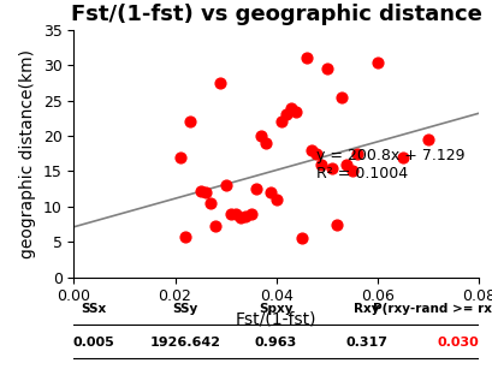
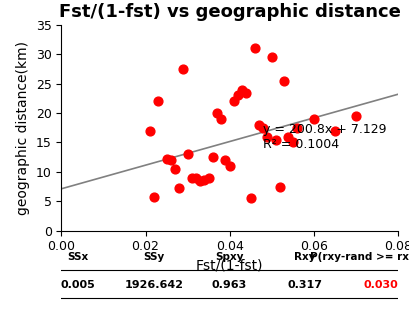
0.06: 30.4 -> 19.0
